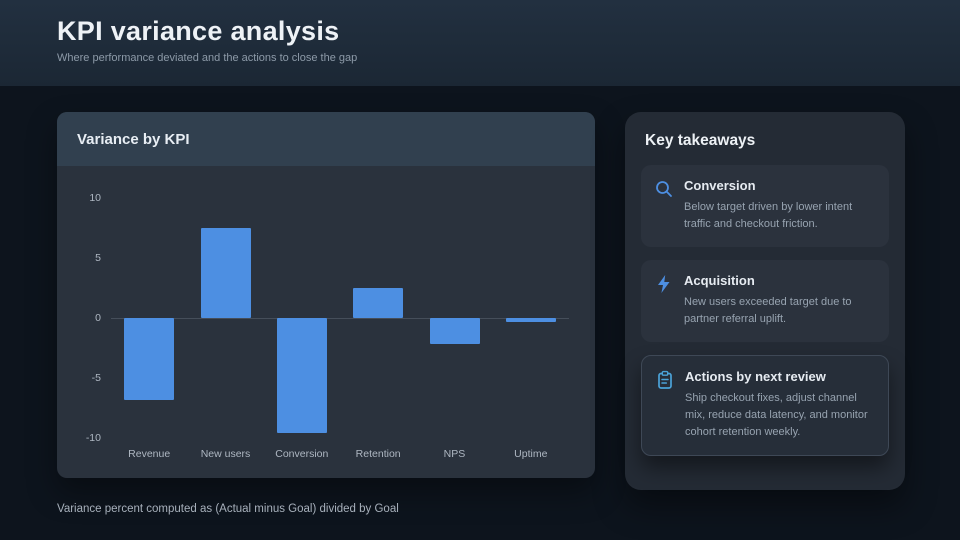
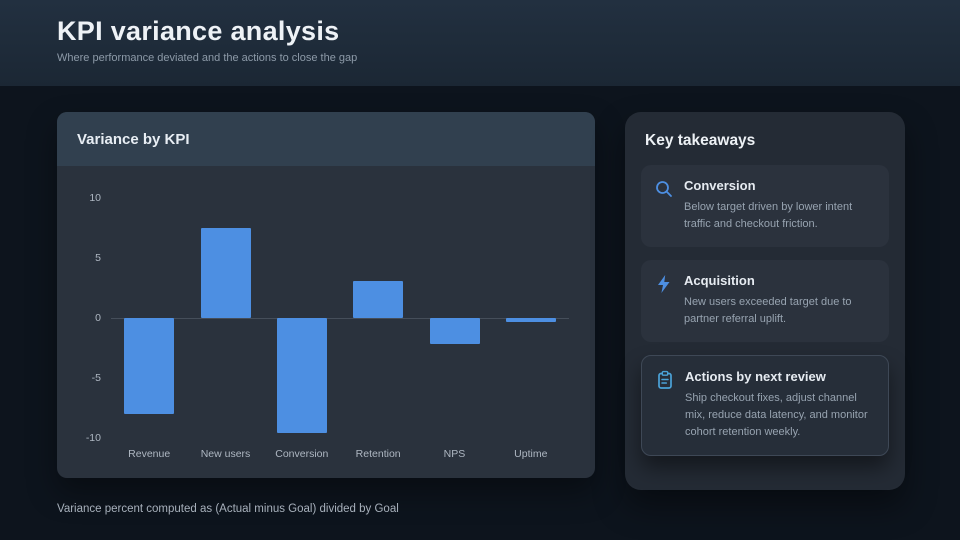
Revenue: -6.8 -> -8.0
Retention: 2.5 -> 3.1
